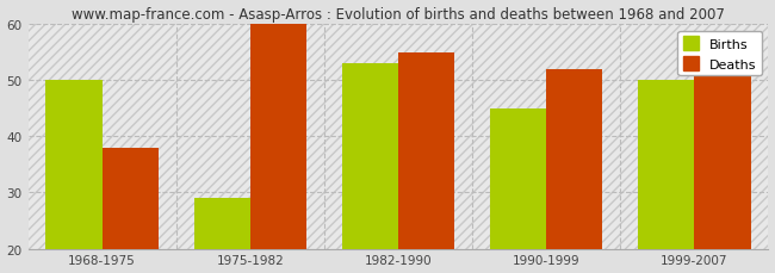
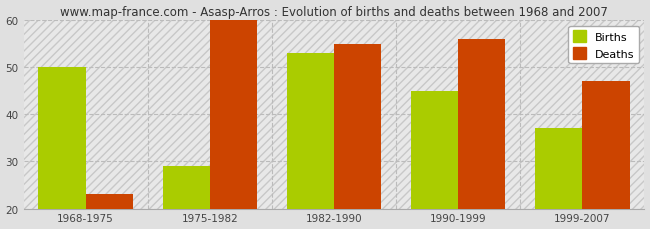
Deaths/1968-1975: 38 -> 23
Deaths/1990-1999: 52 -> 56
Births/1999-2007: 50 -> 37
Deaths/1999-2007: 51 -> 47
